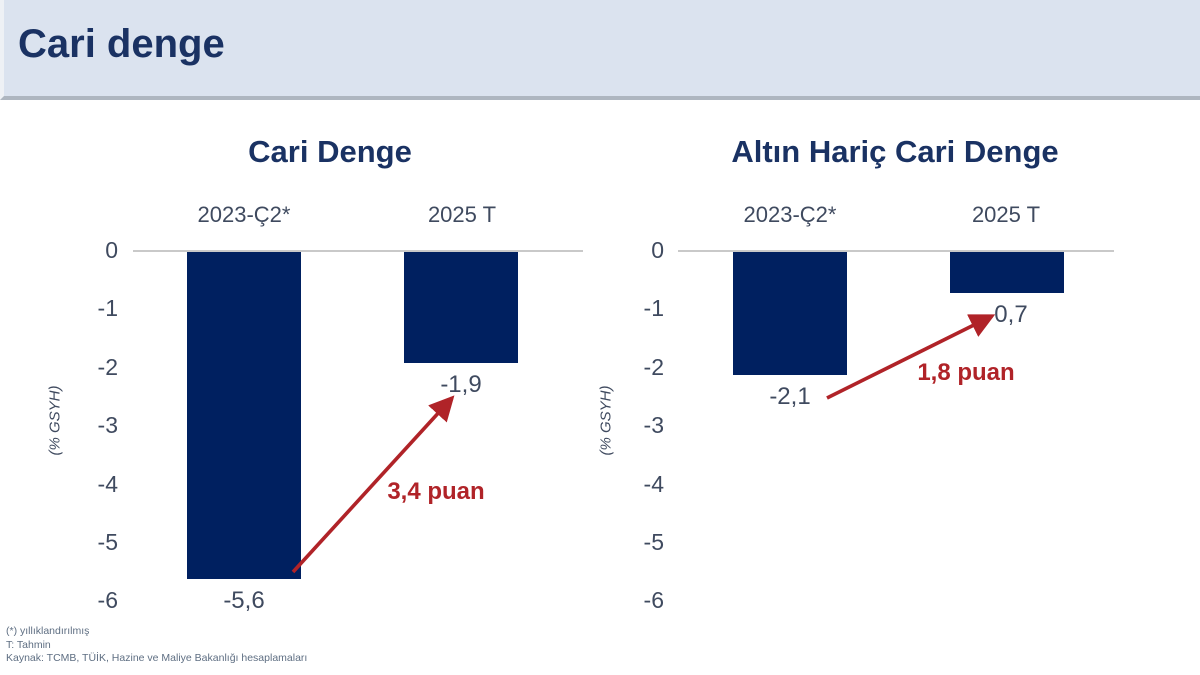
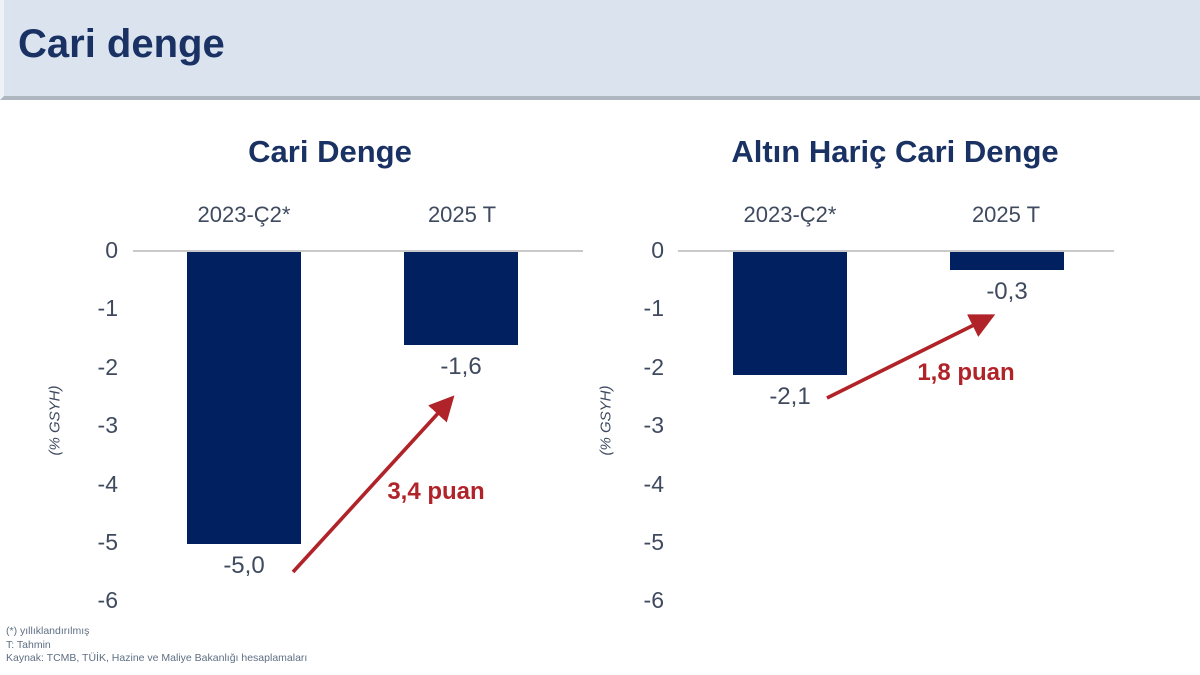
Cari Denge/2023-Ç2*: -5,6 -> -5,0
Cari Denge/2025 T: -1,9 -> -1,6
Altın Hariç Cari Denge/2025 T: -0,7 -> -0,3
